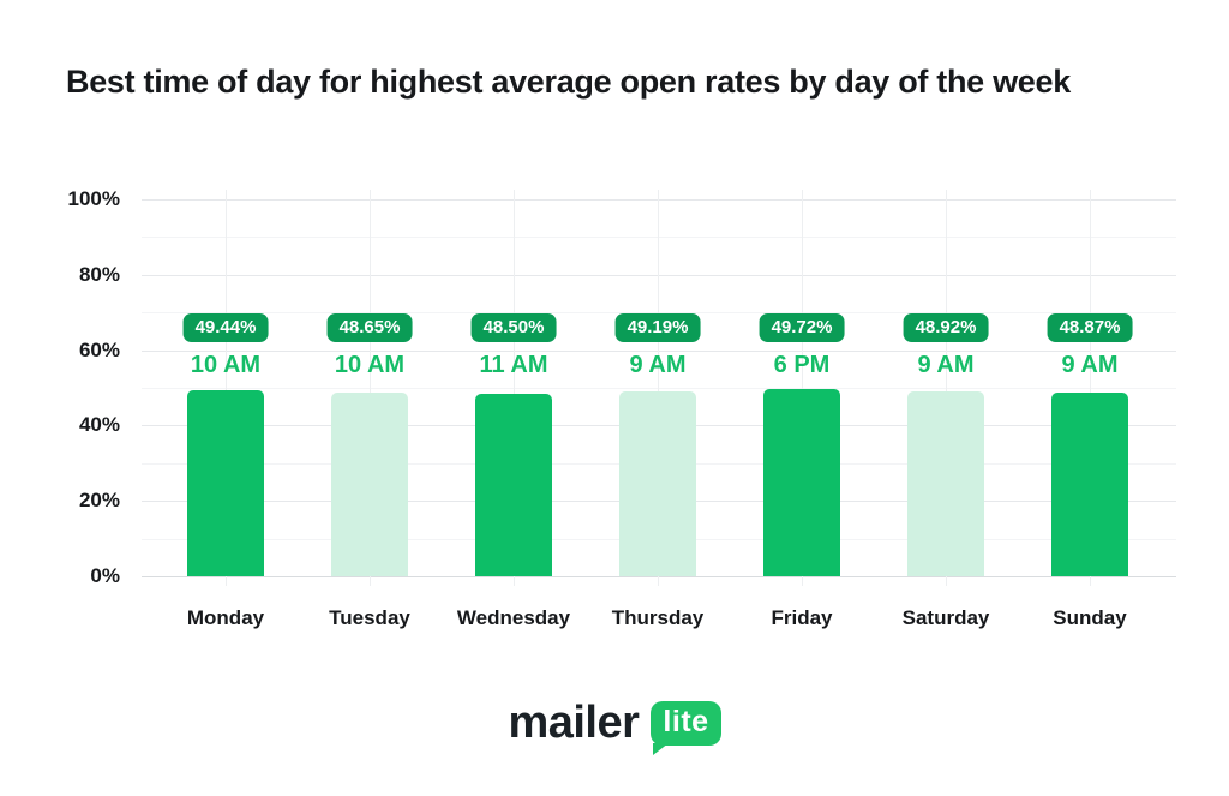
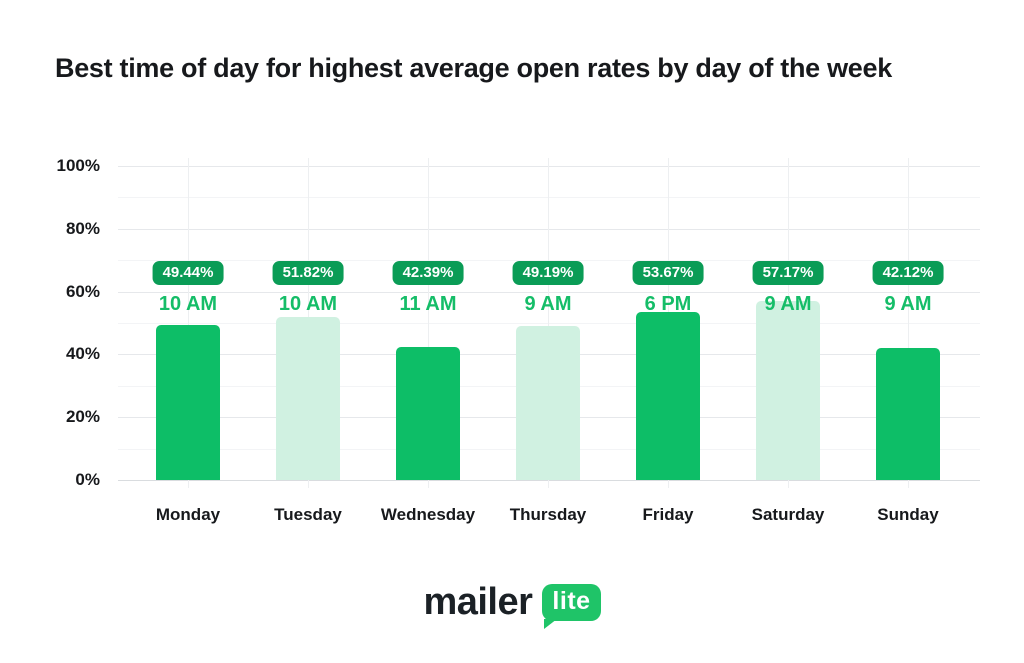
Tuesday: 48.65% -> 51.82%
Wednesday: 48.50% -> 42.39%
Friday: 49.72% -> 53.67%
Saturday: 48.92% -> 57.17%
Sunday: 48.87% -> 42.12%
